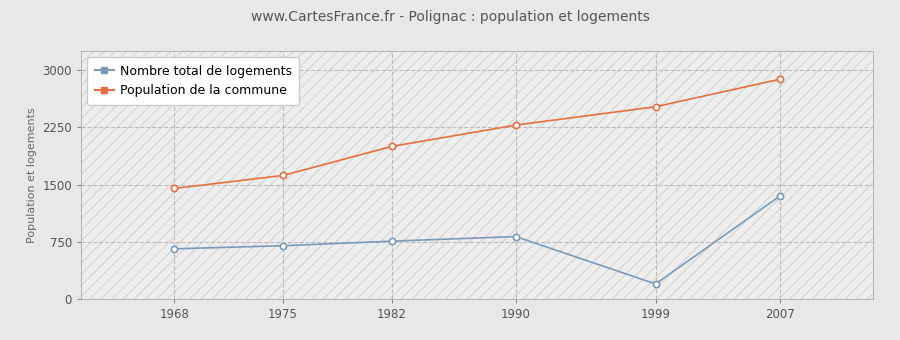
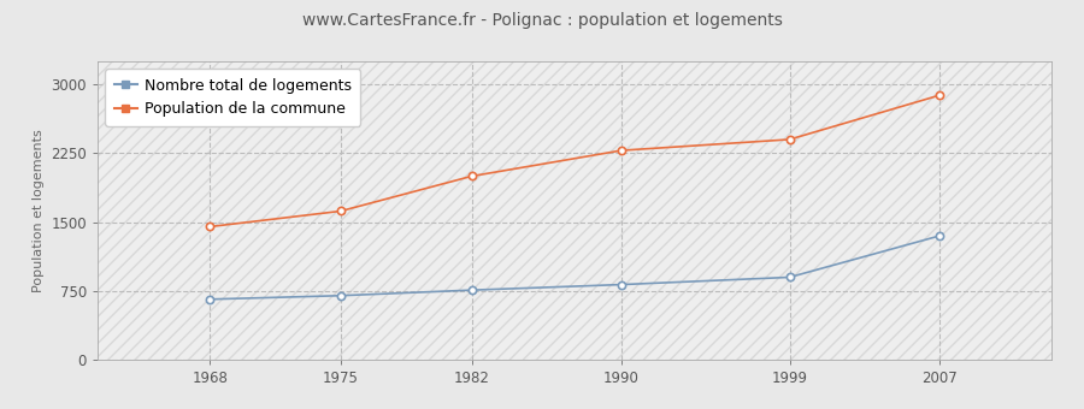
Nombre total de logements/1999: 200 -> 900
Population de la commune/1999: 2520 -> 2400
